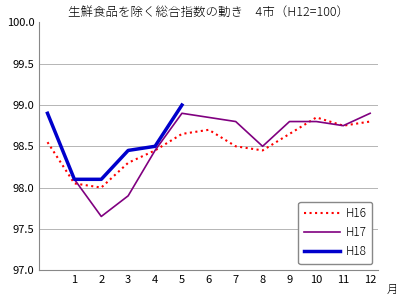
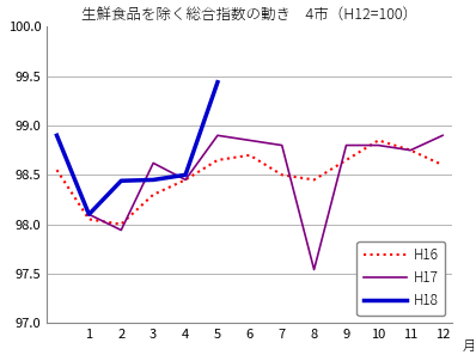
H17/2: 97.65 -> 97.94
H18/2: 98.10 -> 98.44
H17/3: 97.90 -> 98.62
H18/5: 99.00 -> 99.44
H17/8: 98.50 -> 97.54
H16/12: 98.80 -> 98.60
